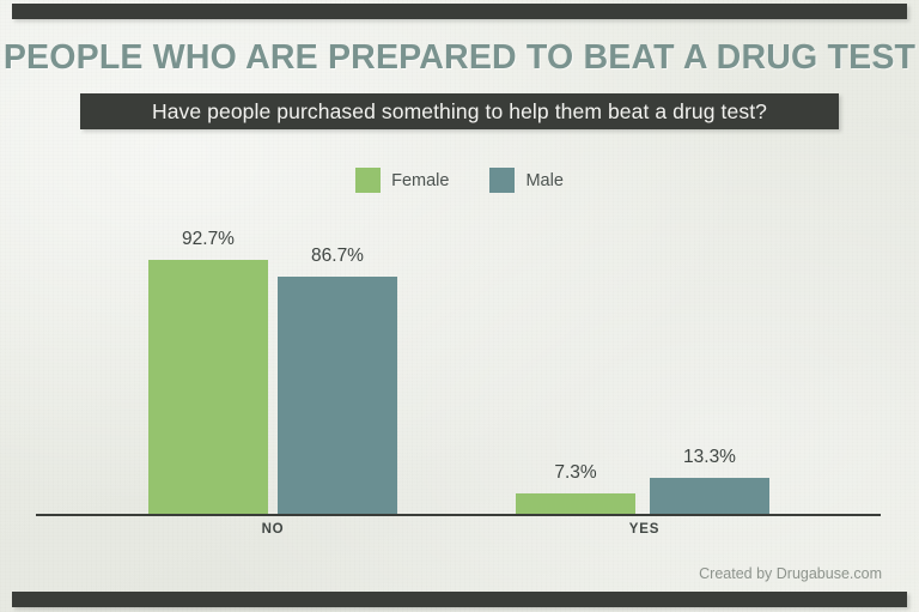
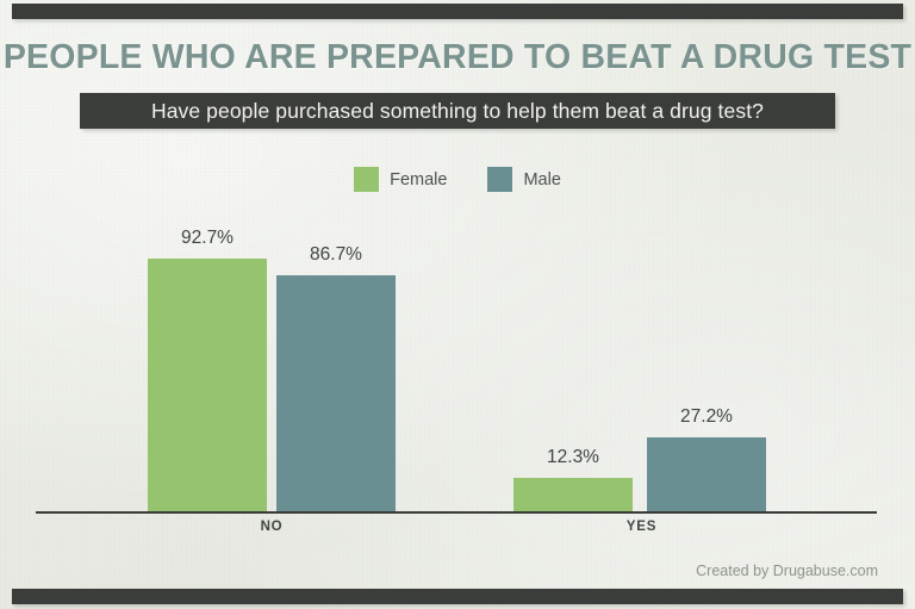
Female/YES: 7.3% -> 12.3%
Male/YES: 13.3% -> 27.2%
